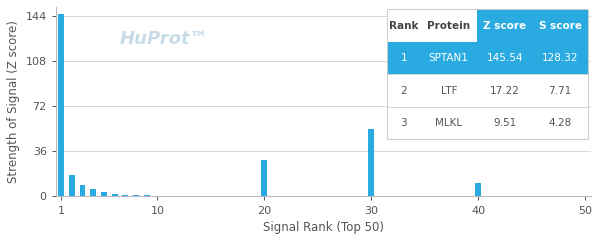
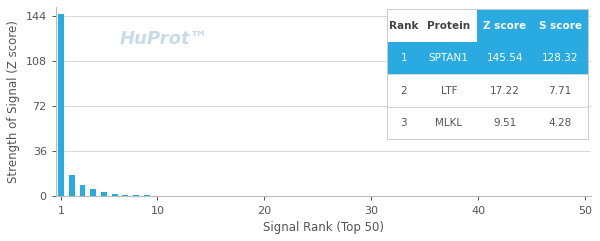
20: 29 -> 0
30: 54 -> 0
40: 11 -> 0
